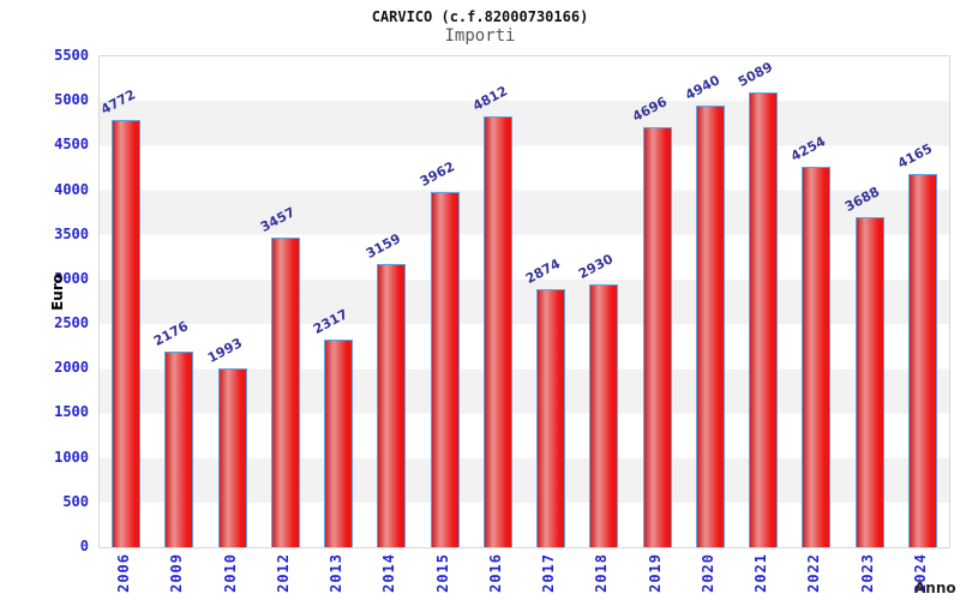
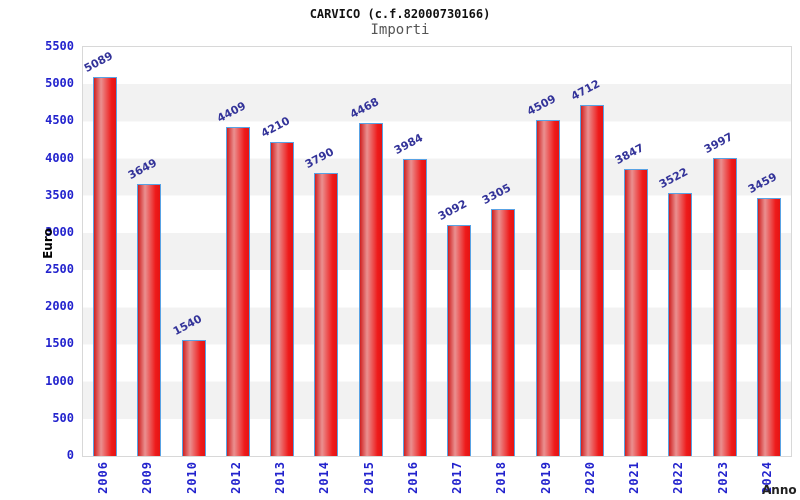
2006: 4772 -> 5089
2009: 2176 -> 3649
2010: 1993 -> 1540
2012: 3457 -> 4409
2013: 2317 -> 4210
2014: 3159 -> 3790
2015: 3962 -> 4468
2016: 4812 -> 3984
2017: 2874 -> 3092
2018: 2930 -> 3305
2019: 4696 -> 4509
2020: 4940 -> 4712
2021: 5089 -> 3847
2022: 4254 -> 3522
2023: 3688 -> 3997
2024: 4165 -> 3459
